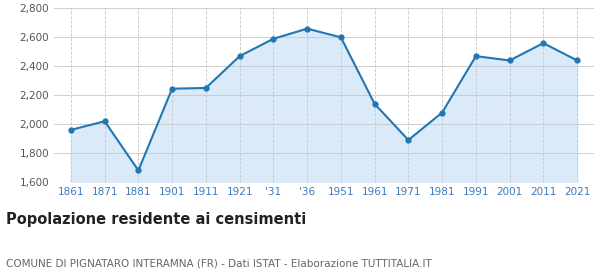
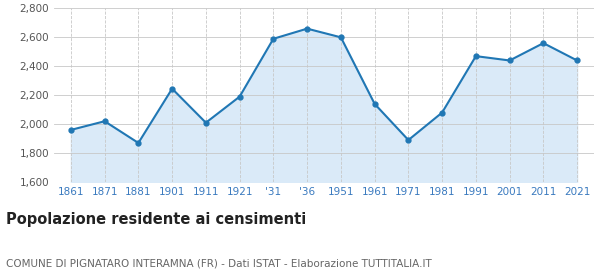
1881: 1,680 -> 1,870
1911: 2,250 -> 2,010
1921: 2,470 -> 2,190
